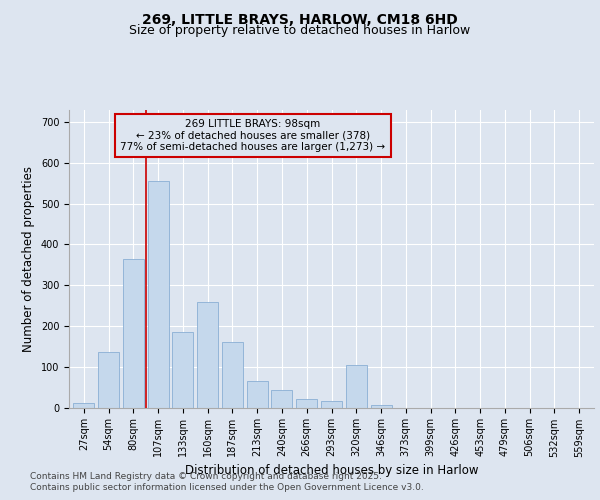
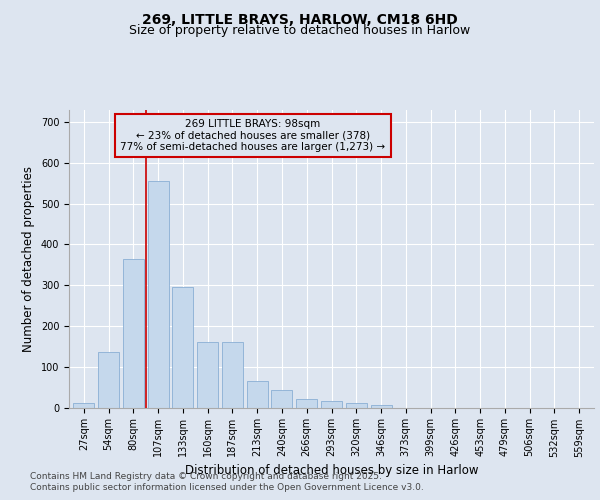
133sqm: 185 -> 295
160sqm: 260 -> 160
320sqm: 105 -> 10
